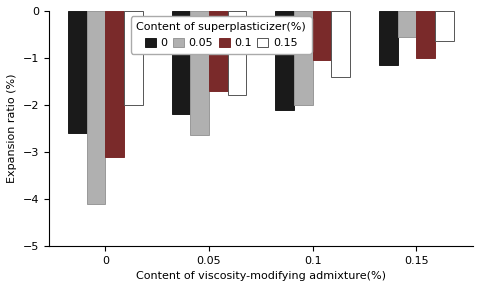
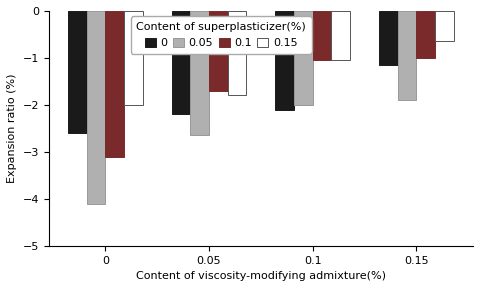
0.15/0.1: -1.40 -> -1.05
0.05/0.15: -0.55 -> -1.90
